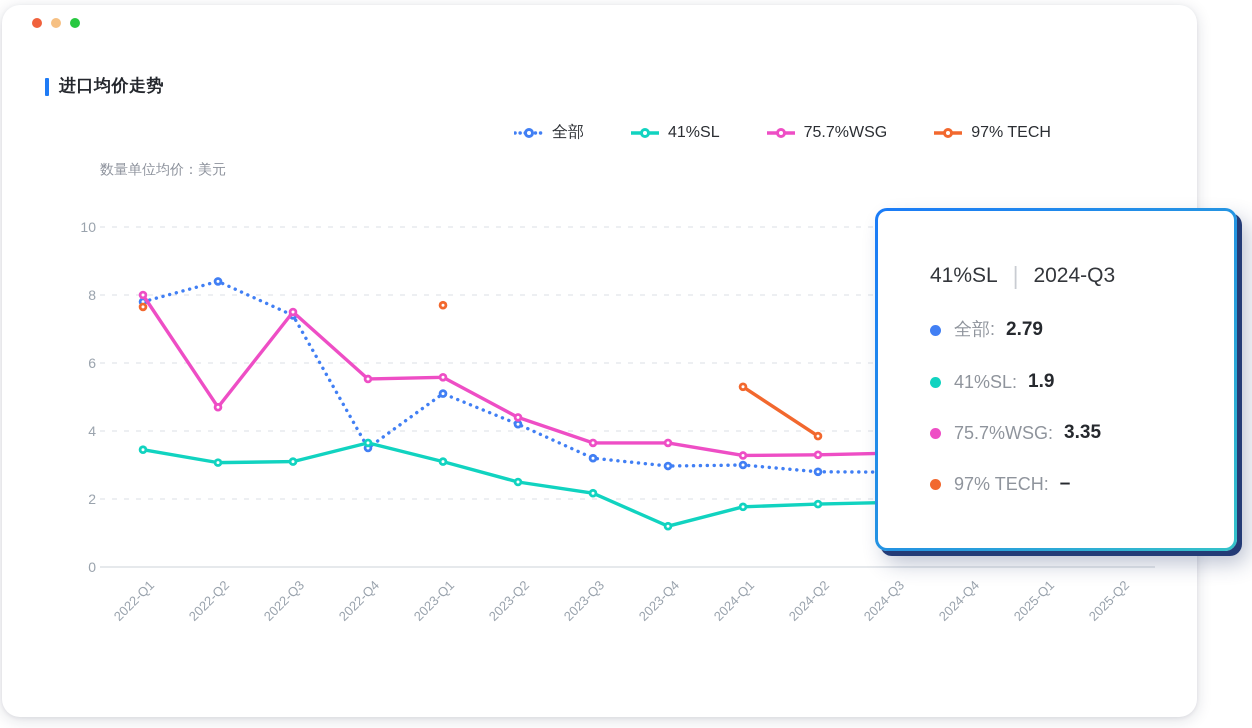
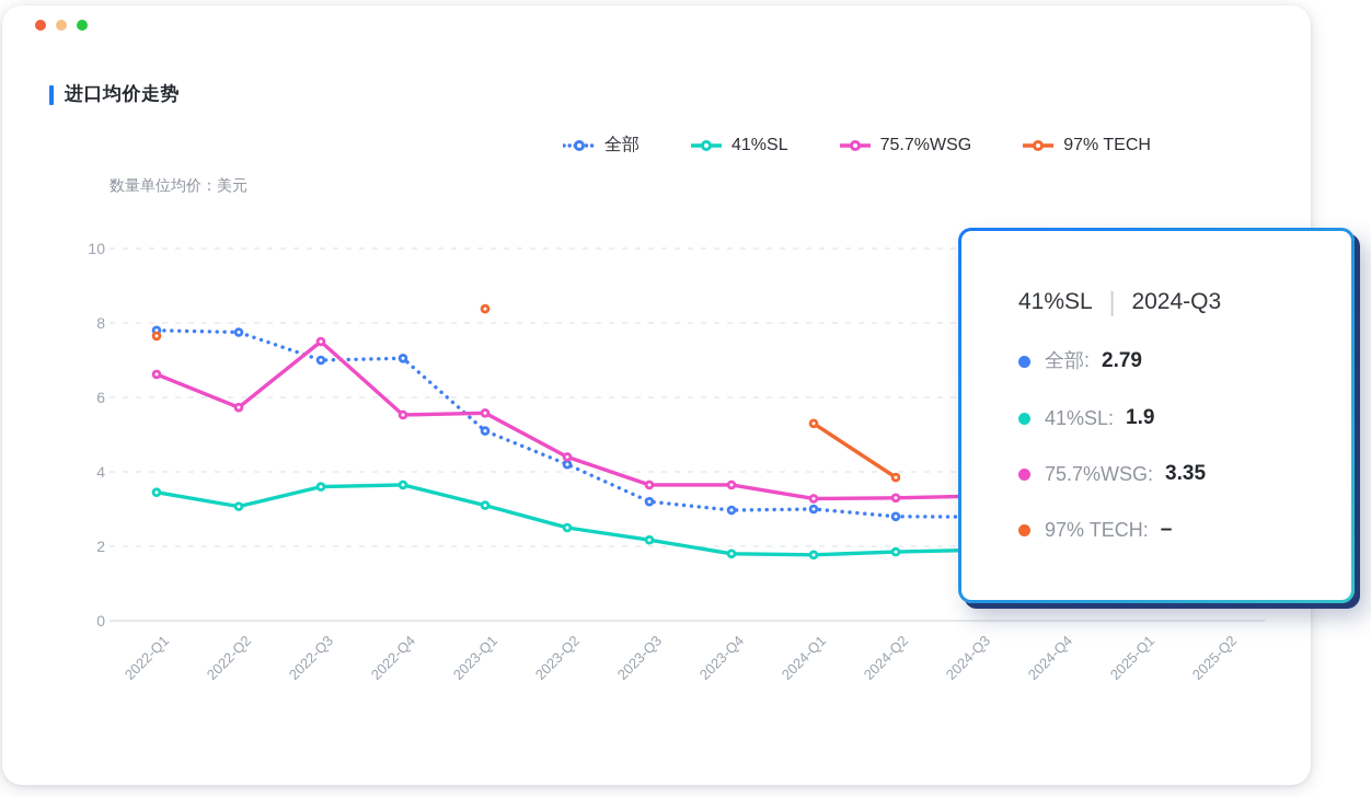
75.7%WSG/2022-Q1: 8.0 -> 6.6
全部/2022-Q2: 8.4 -> 7.8
75.7%WSG/2022-Q2: 4.7 -> 5.7
全部/2022-Q3: 7.4 -> 7.0
41%SL/2022-Q3: 3.1 -> 3.6
全部/2022-Q4: 3.5 -> 7.0
97% TECH/2023-Q1: 7.7 -> 8.4
41%SL/2023-Q4: 1.2 -> 1.8
